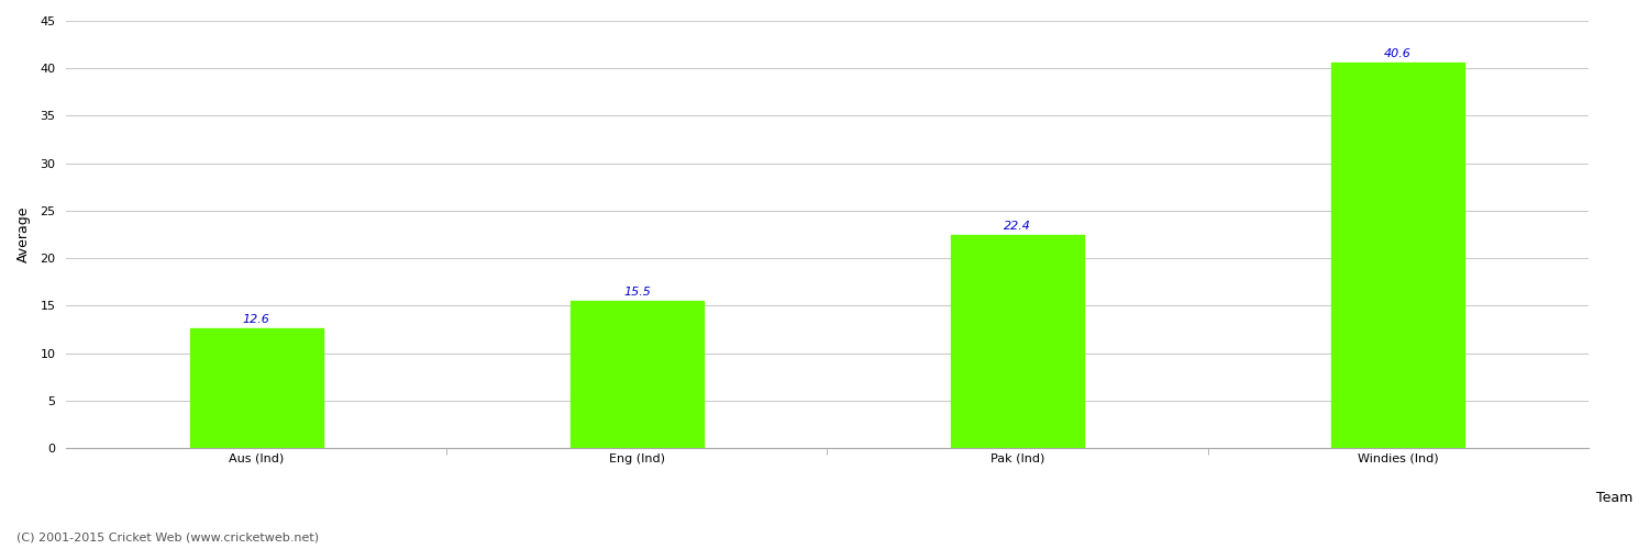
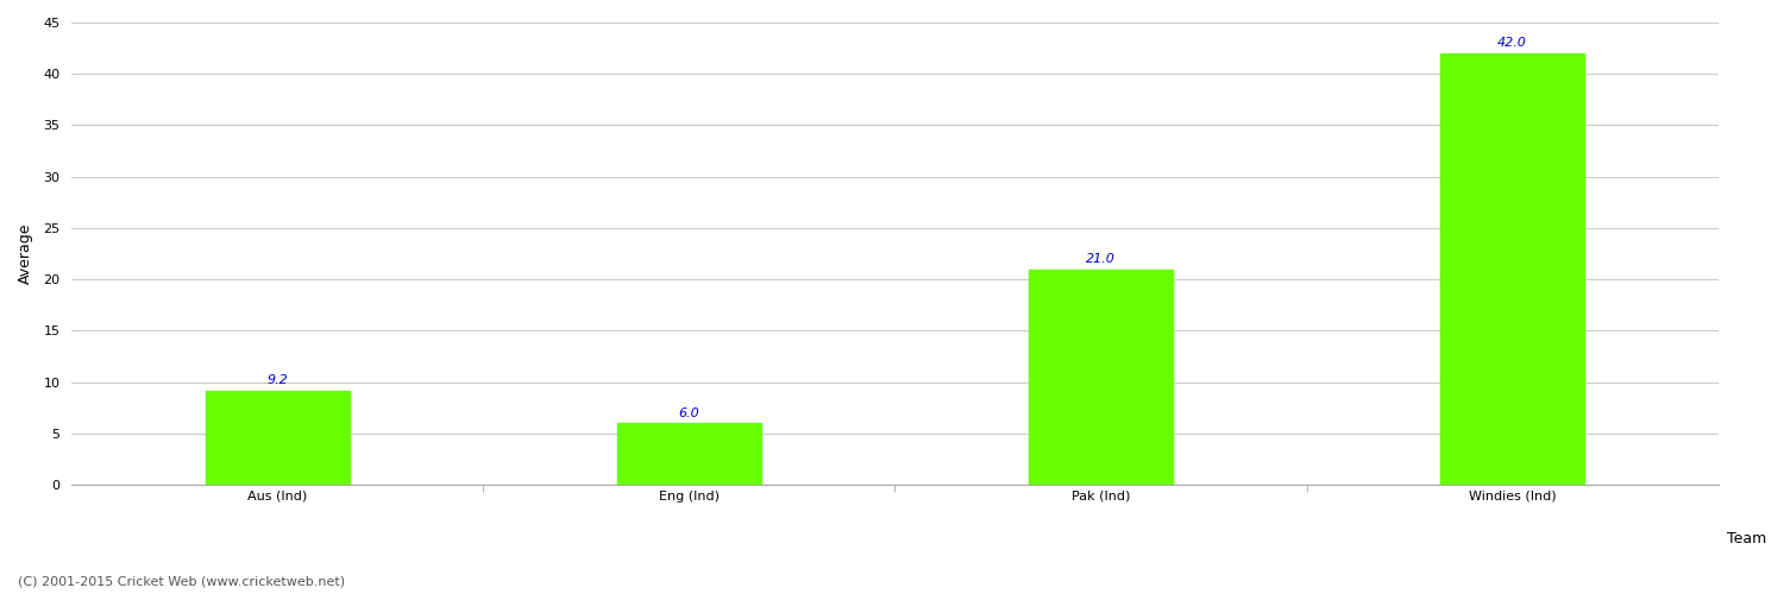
Aus (Ind): 12.6 -> 9.2
Eng (Ind): 15.5 -> 6.0
Pak (Ind): 22.4 -> 21.0
Windies (Ind): 40.6 -> 42.0
